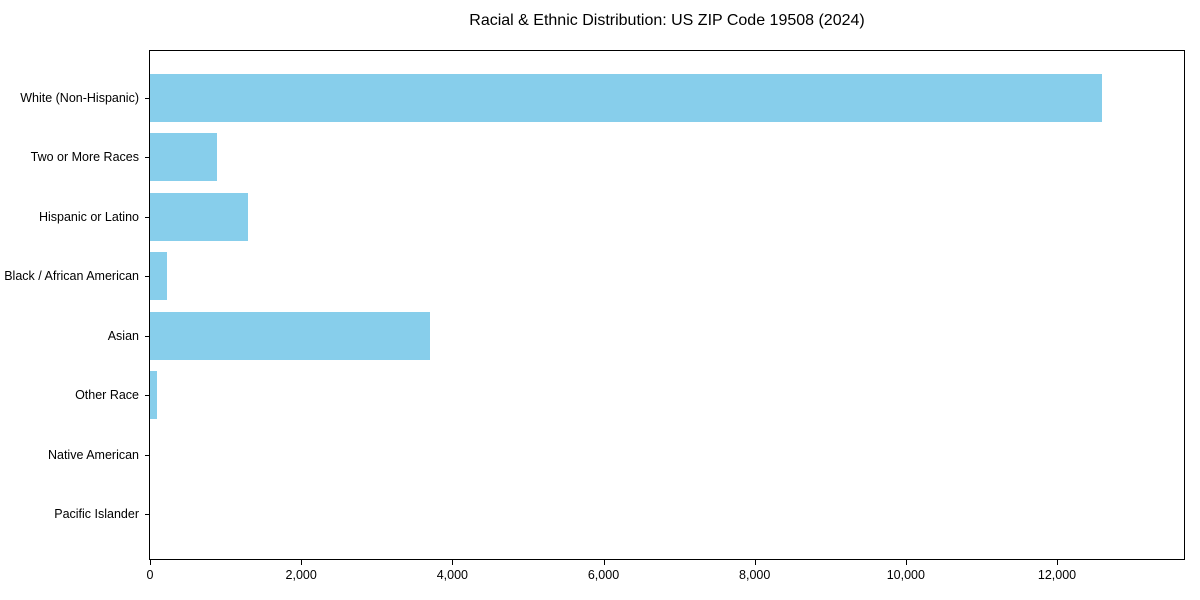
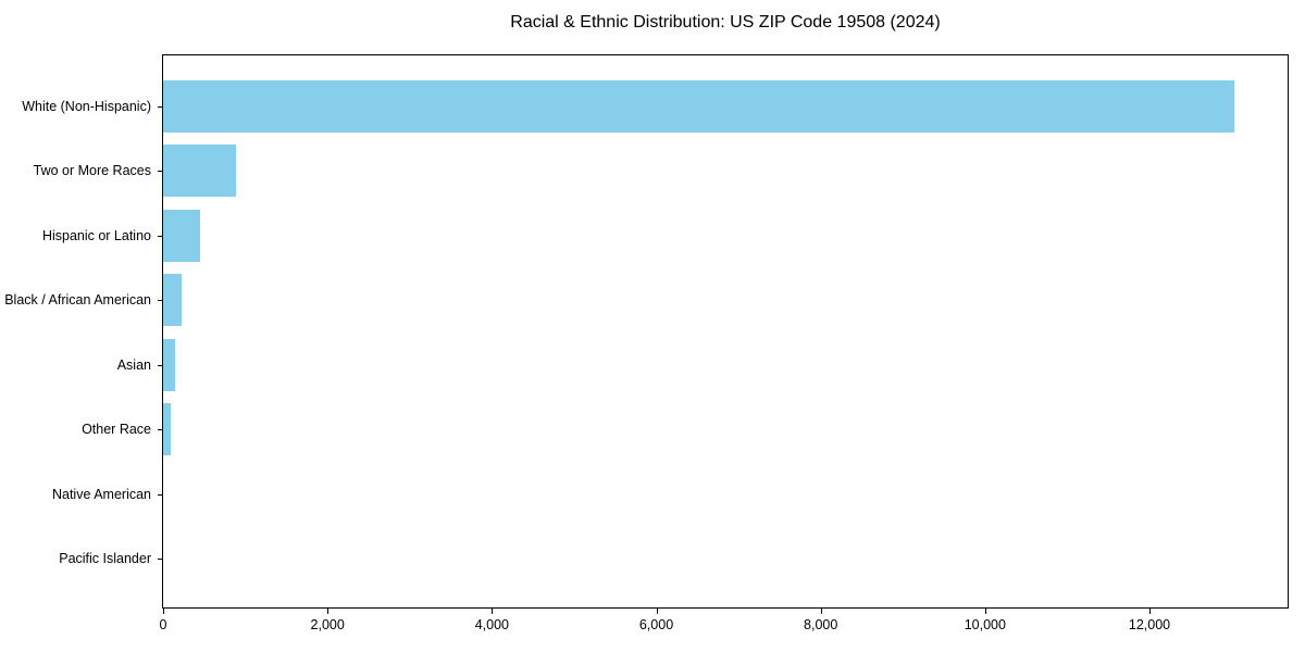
White (Non-Hispanic): 12600 -> 13000
Hispanic or Latino: 1300 -> 400
Asian: 3700 -> 100
